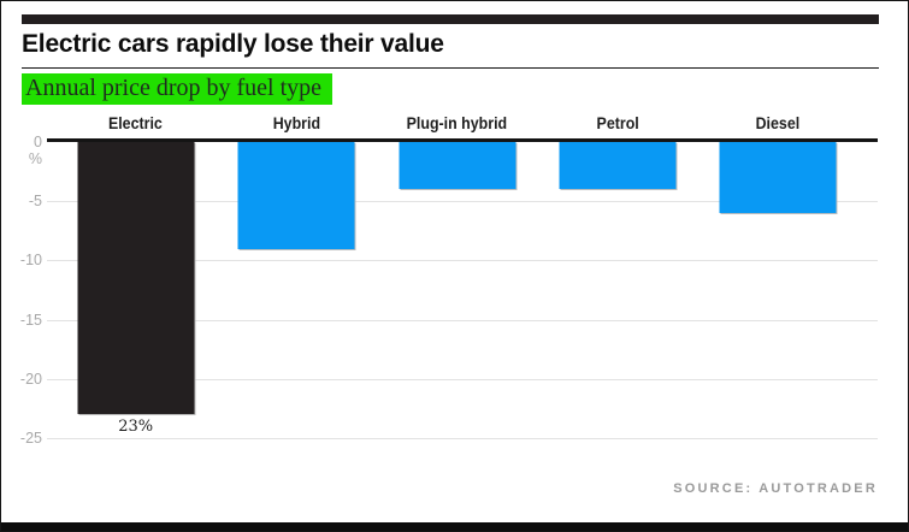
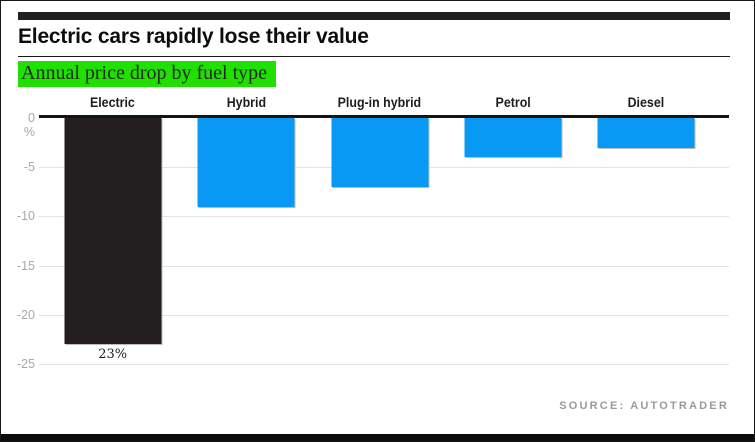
Plug-in hybrid: -4 -> -7
Diesel: -6 -> -3
